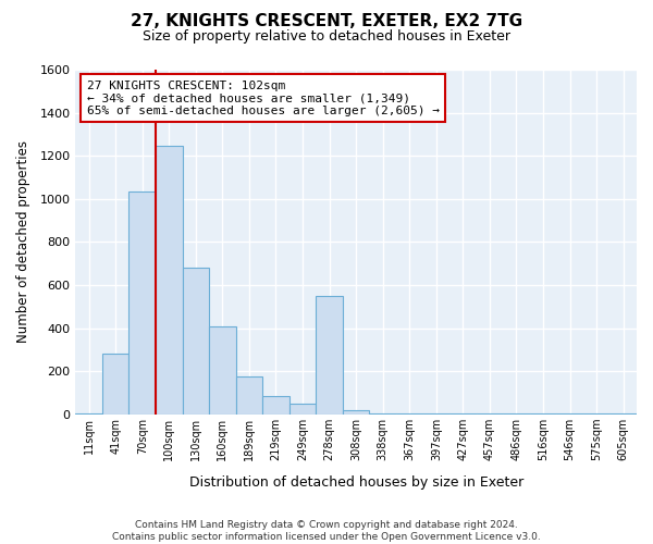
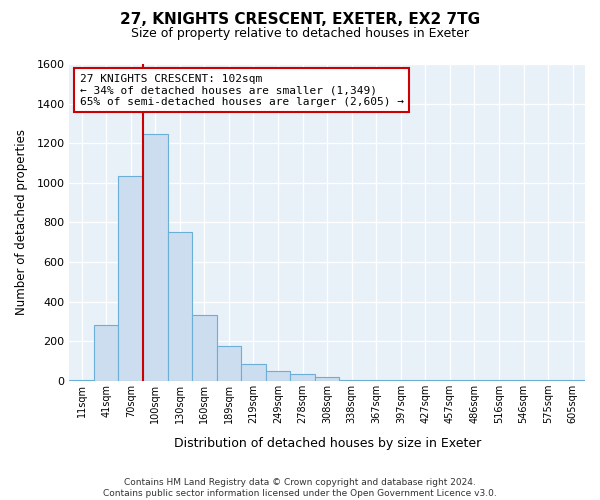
130sqm: 680 -> 750
160sqm: 410 -> 330
278sqm: 550 -> 40
